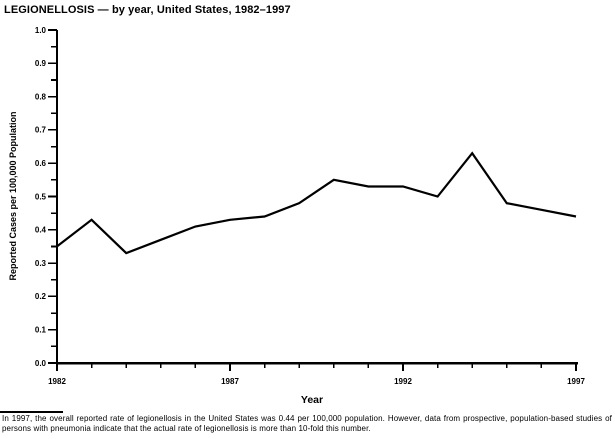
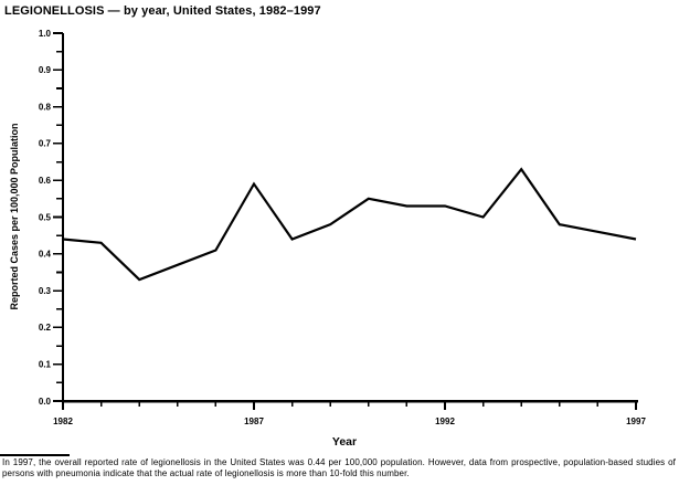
1982: 0.35 -> 0.44
1987: 0.43 -> 0.59
